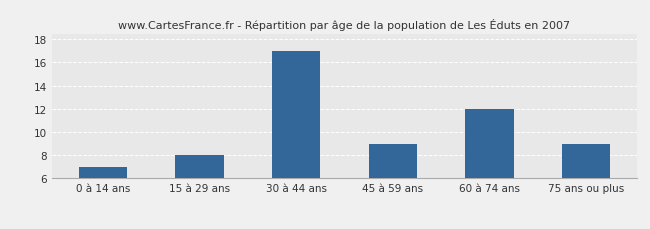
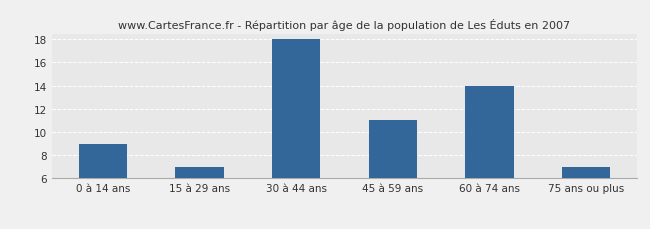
0 à 14 ans: 7 -> 9
15 à 29 ans: 8 -> 7
30 à 44 ans: 17 -> 18
45 à 59 ans: 9 -> 11
60 à 74 ans: 12 -> 14
75 ans ou plus: 9 -> 7
